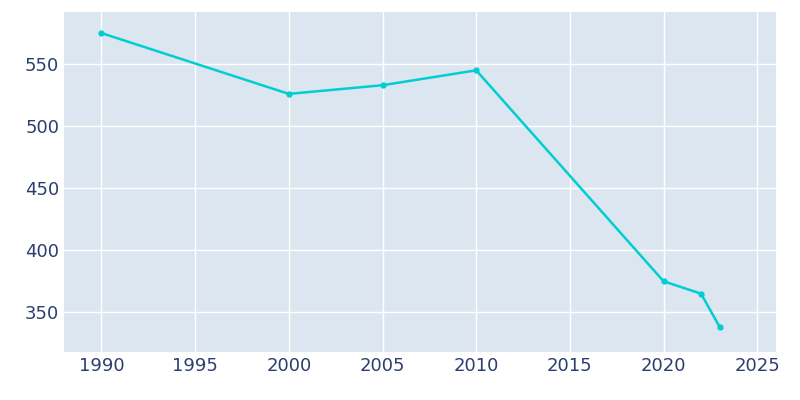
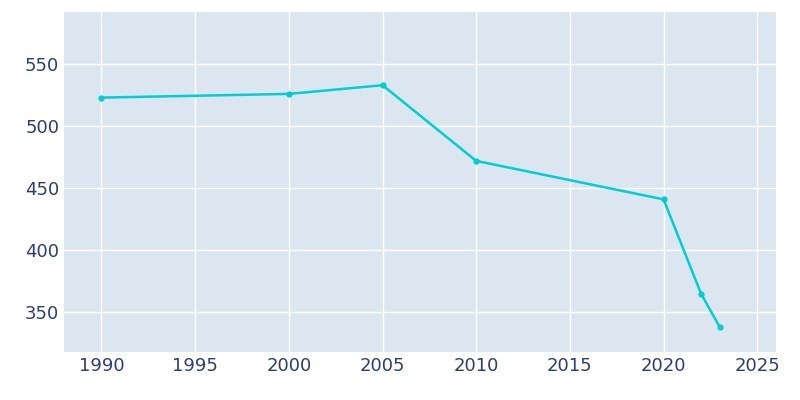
1990: 575 -> 523
2010: 545 -> 472
2020: 375 -> 441
